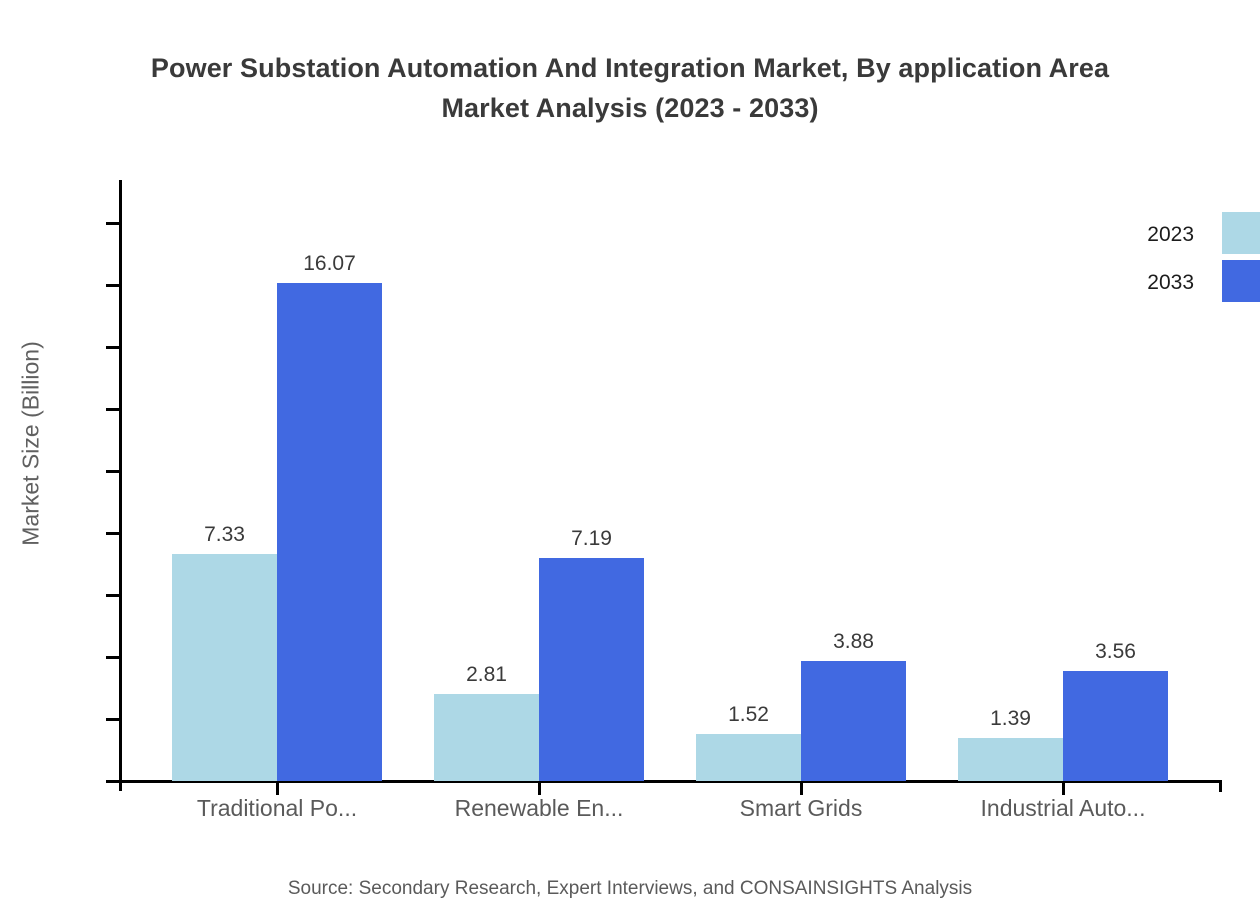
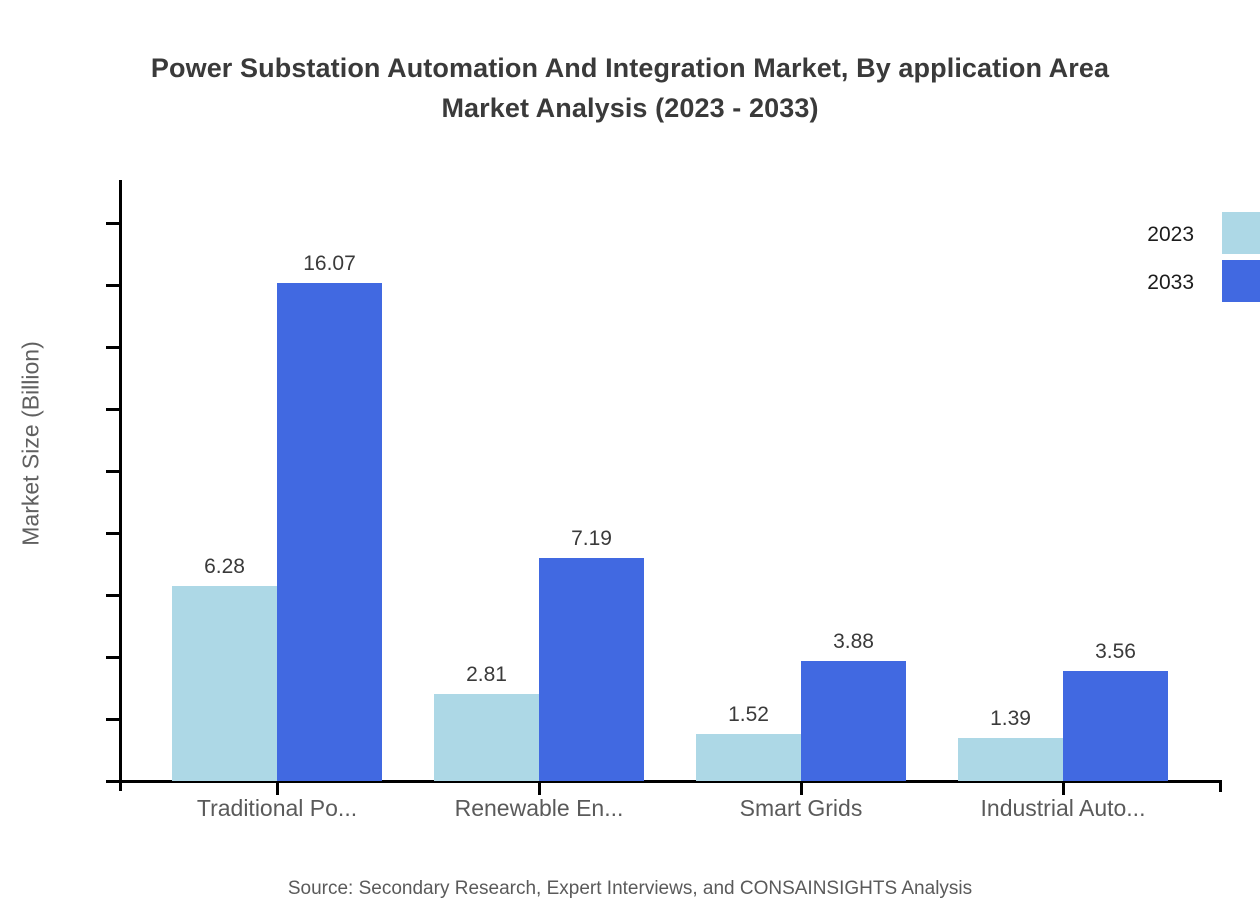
2023/Traditional Po...: 7.33 -> 6.28
